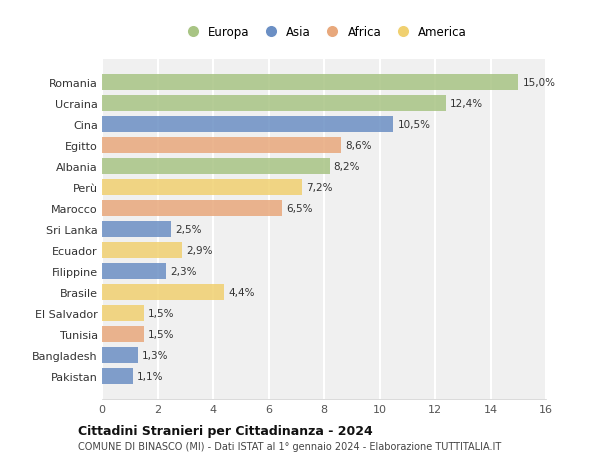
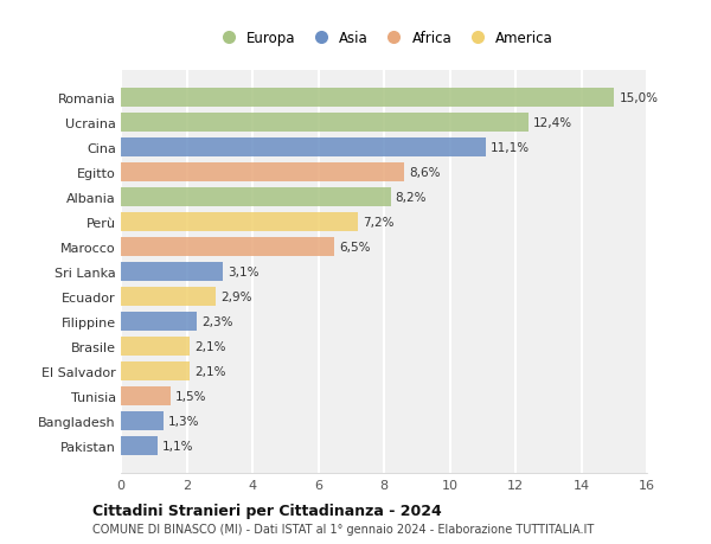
Cina: 10,5% -> 11,1%
Sri Lanka: 2,5% -> 3,1%
Brasile: 4,4% -> 2,1%
El Salvador: 1,5% -> 2,1%
